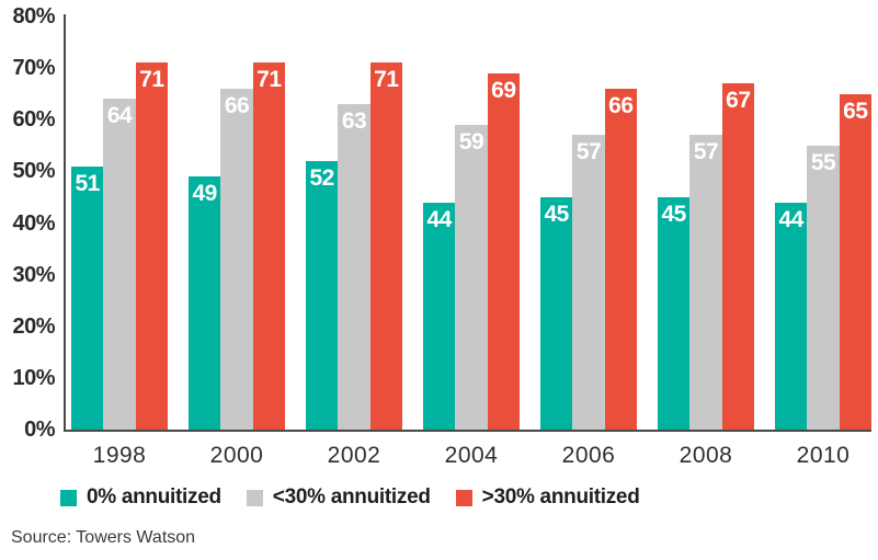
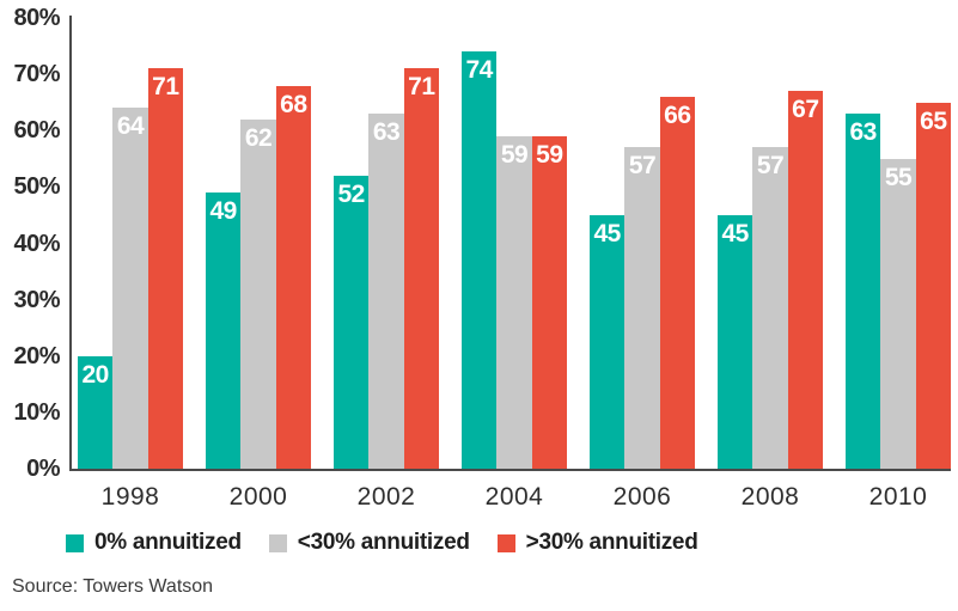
0% annuitized/1998: 51 -> 20
<30% annuitized/2000: 66 -> 62
>30% annuitized/2000: 71 -> 68
0% annuitized/2004: 44 -> 74
>30% annuitized/2004: 69 -> 59
0% annuitized/2010: 44 -> 63
